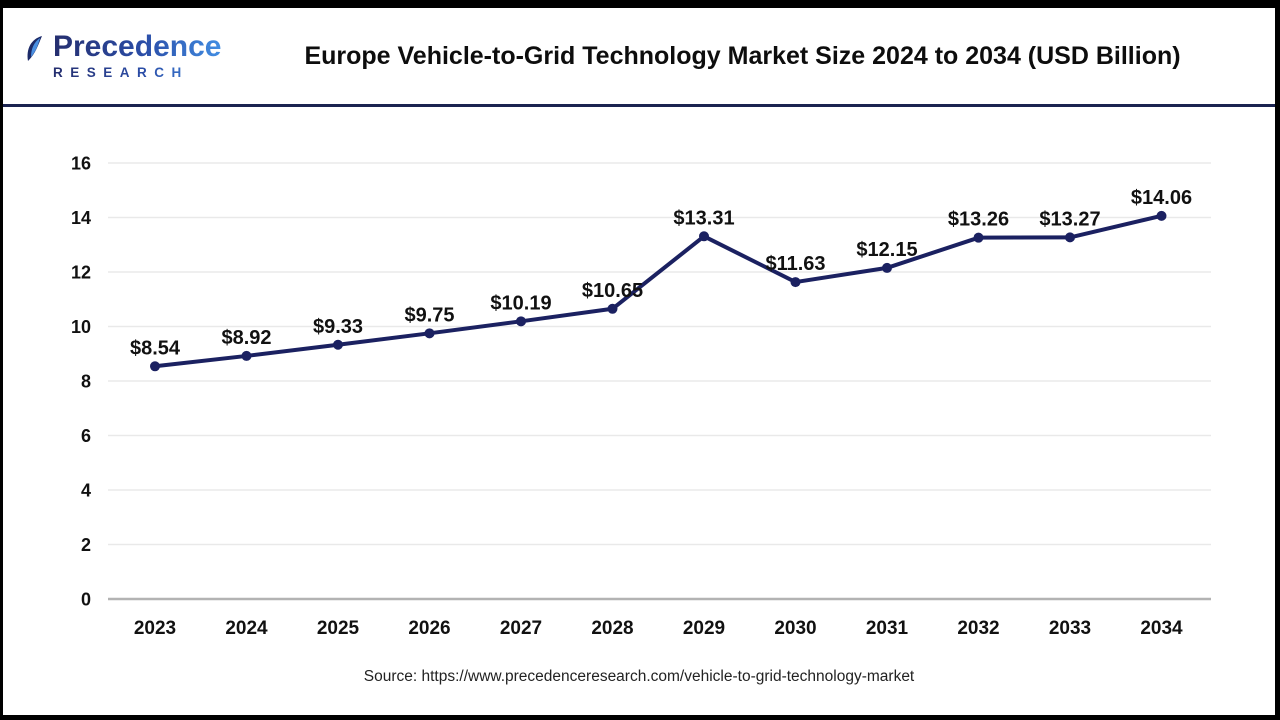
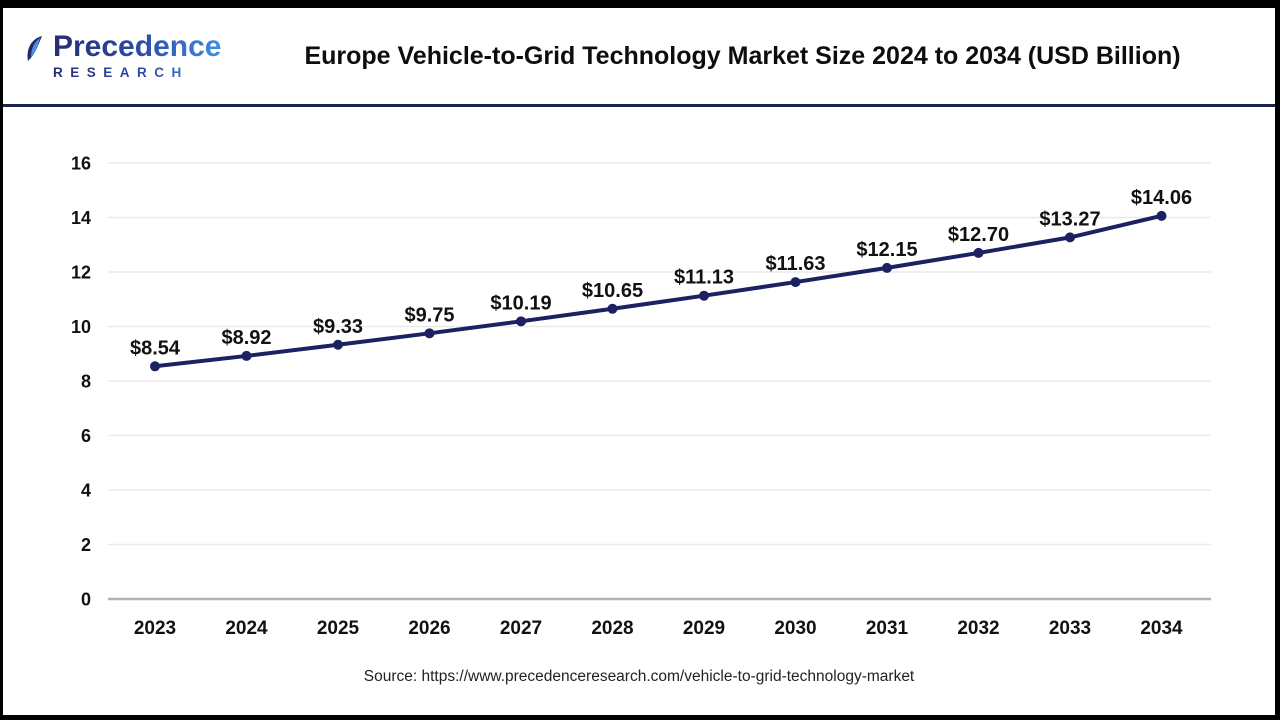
2029: $13.31 -> $11.13
2032: $13.26 -> $12.70
